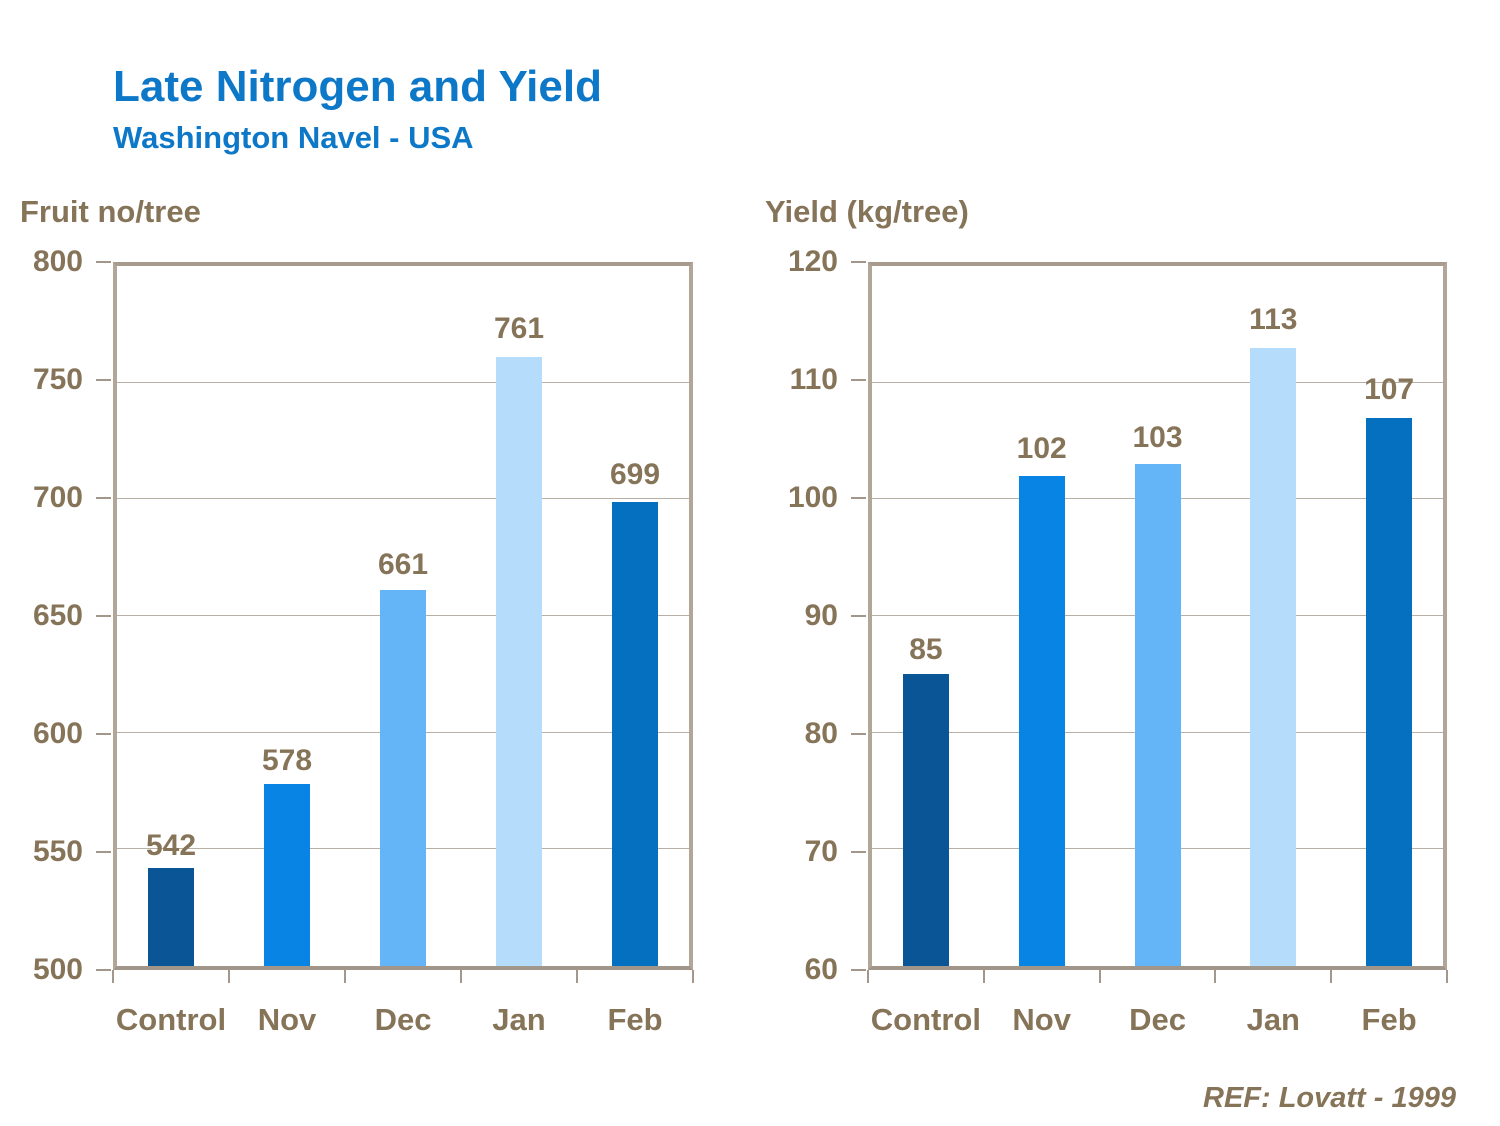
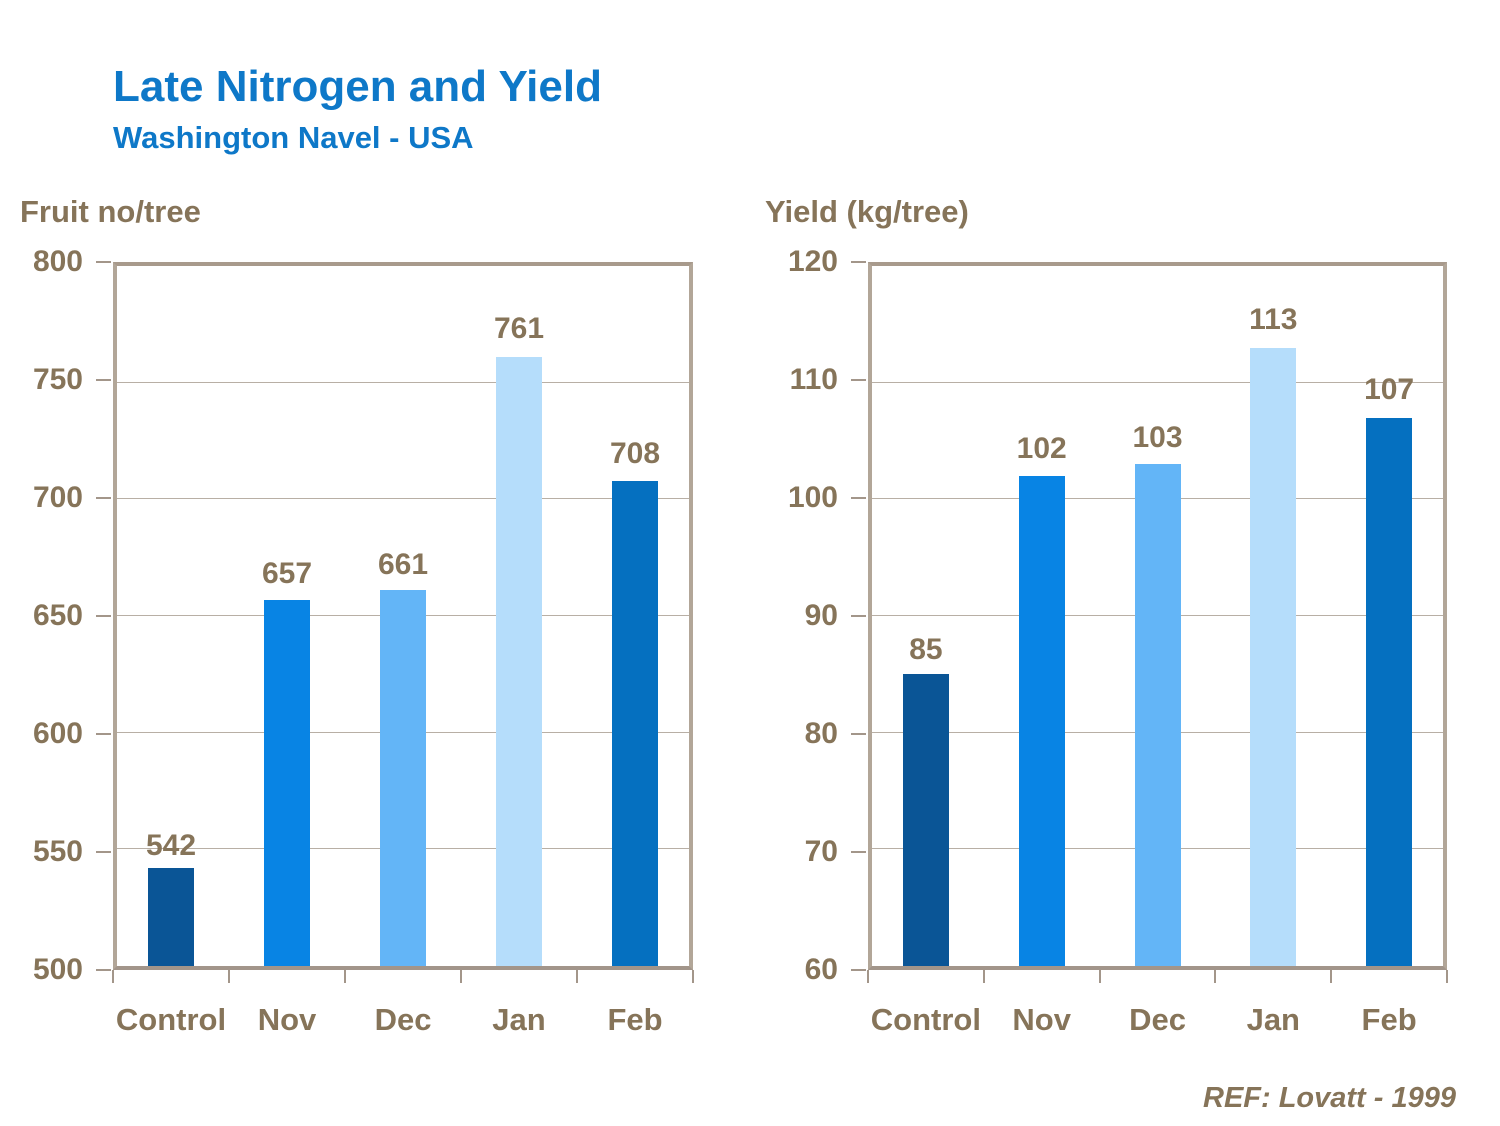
Fruit no/tree/Nov: 578 -> 657
Fruit no/tree/Feb: 699 -> 708
